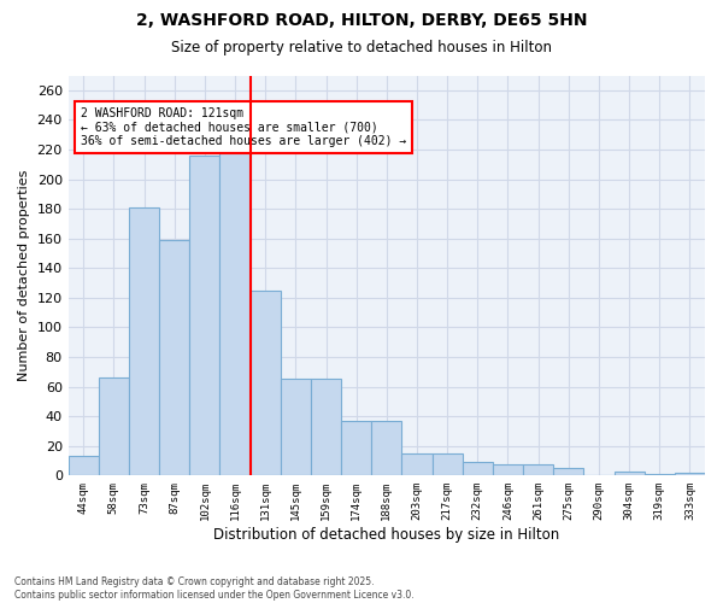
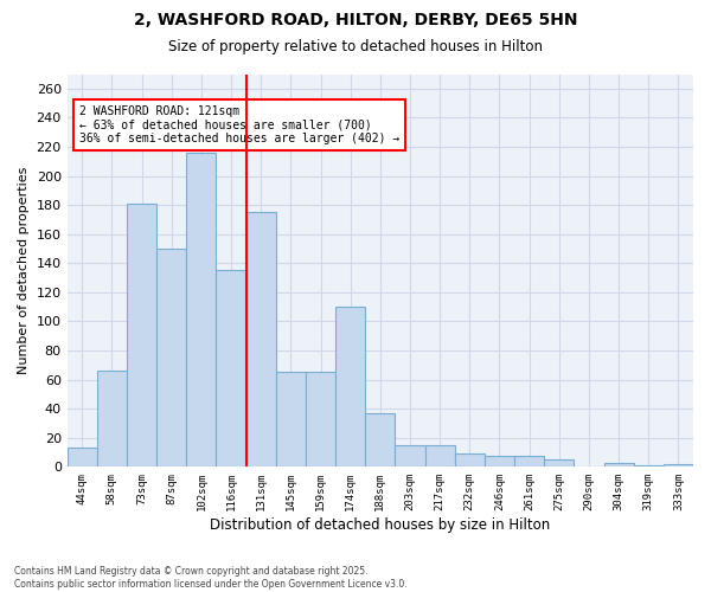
87sqm: 159 -> 150
116sqm: 218 -> 135
131sqm: 125 -> 175
174sqm: 37 -> 110
